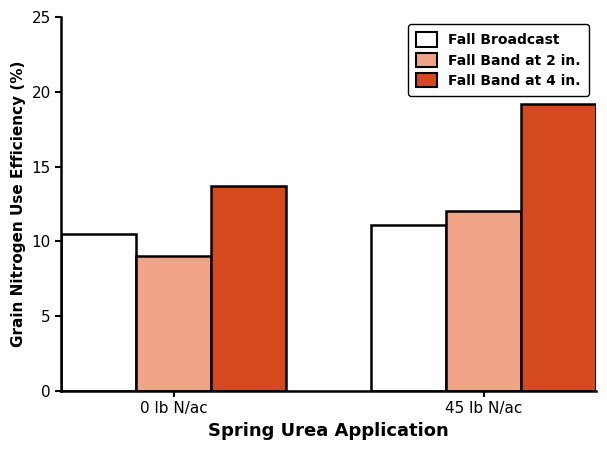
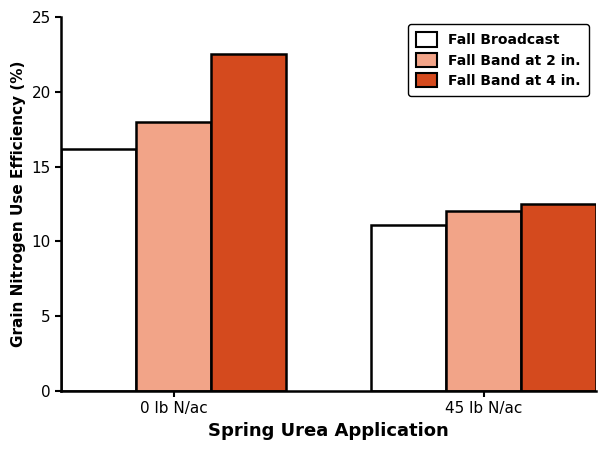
Fall Broadcast/0 lb N/ac: 10.5 -> 16.2
Fall Band at 2 in./0 lb N/ac: 9 -> 18
Fall Band at 4 in./0 lb N/ac: 13.7 -> 22.5
Fall Band at 4 in./45 lb N/ac: 19.2 -> 12.5
